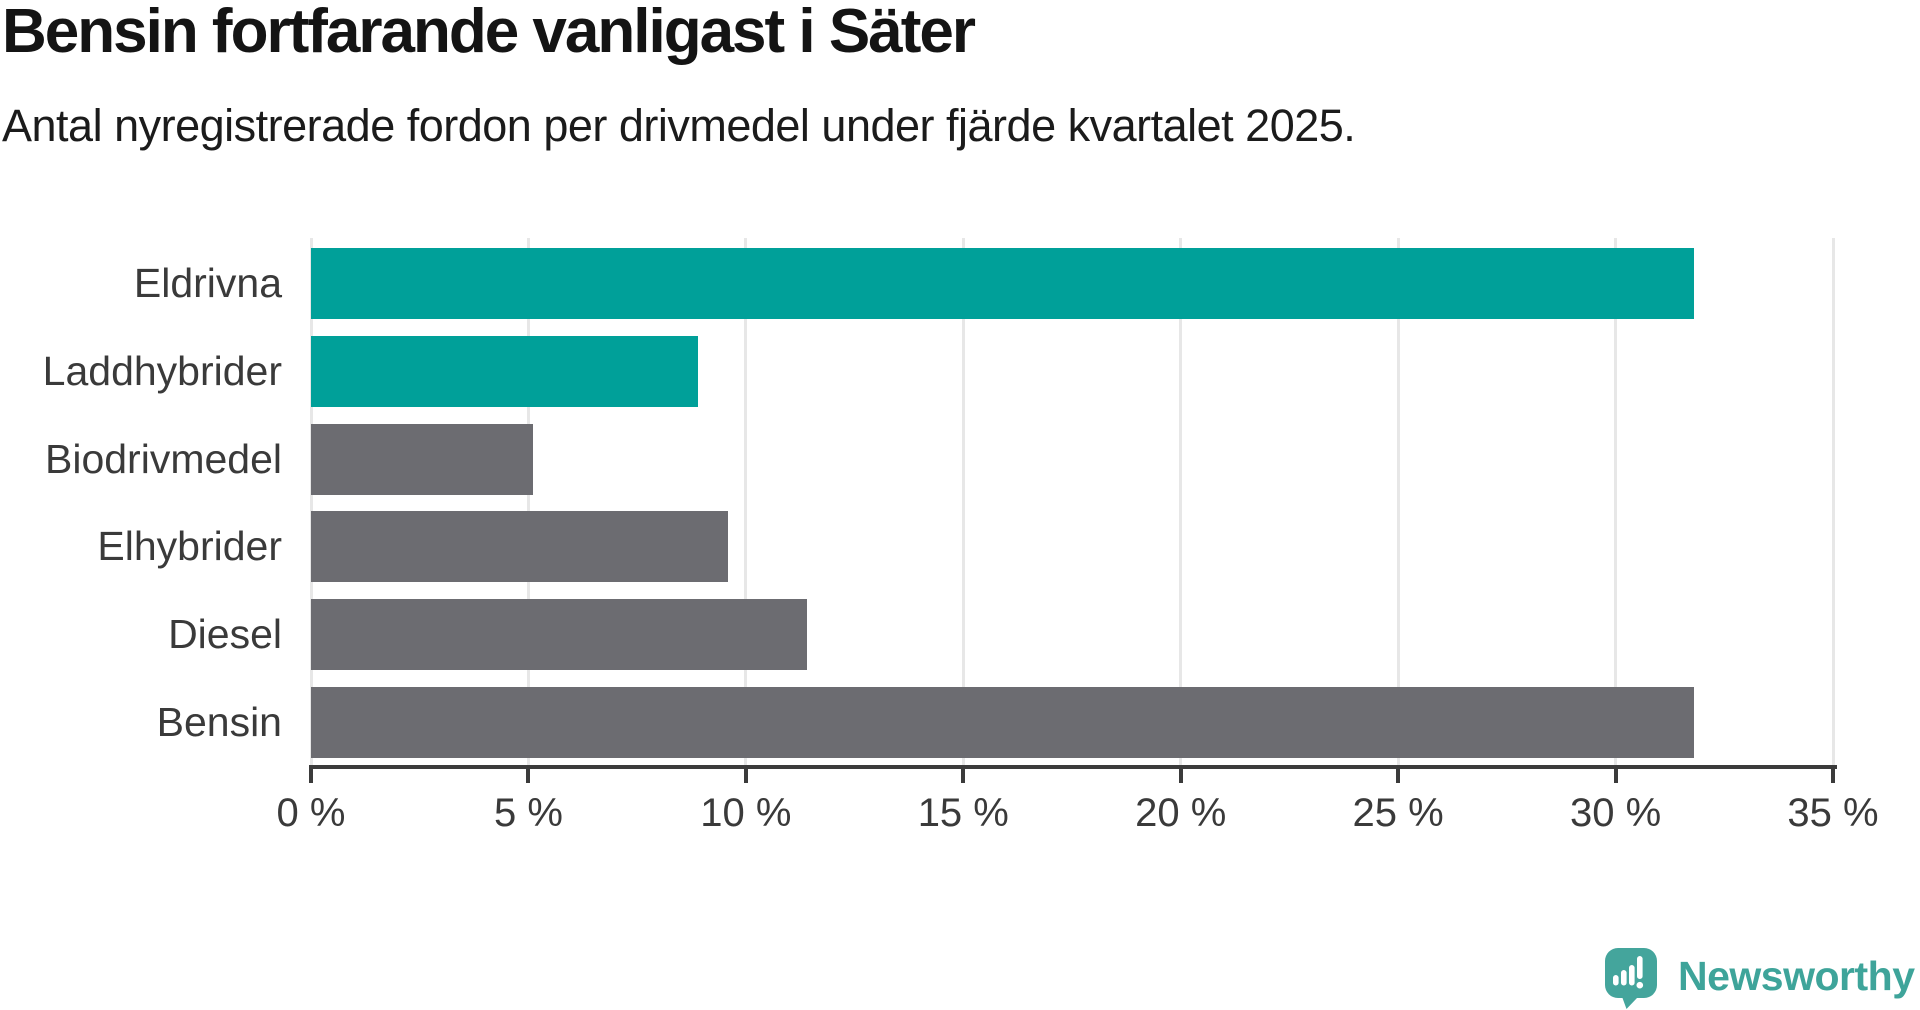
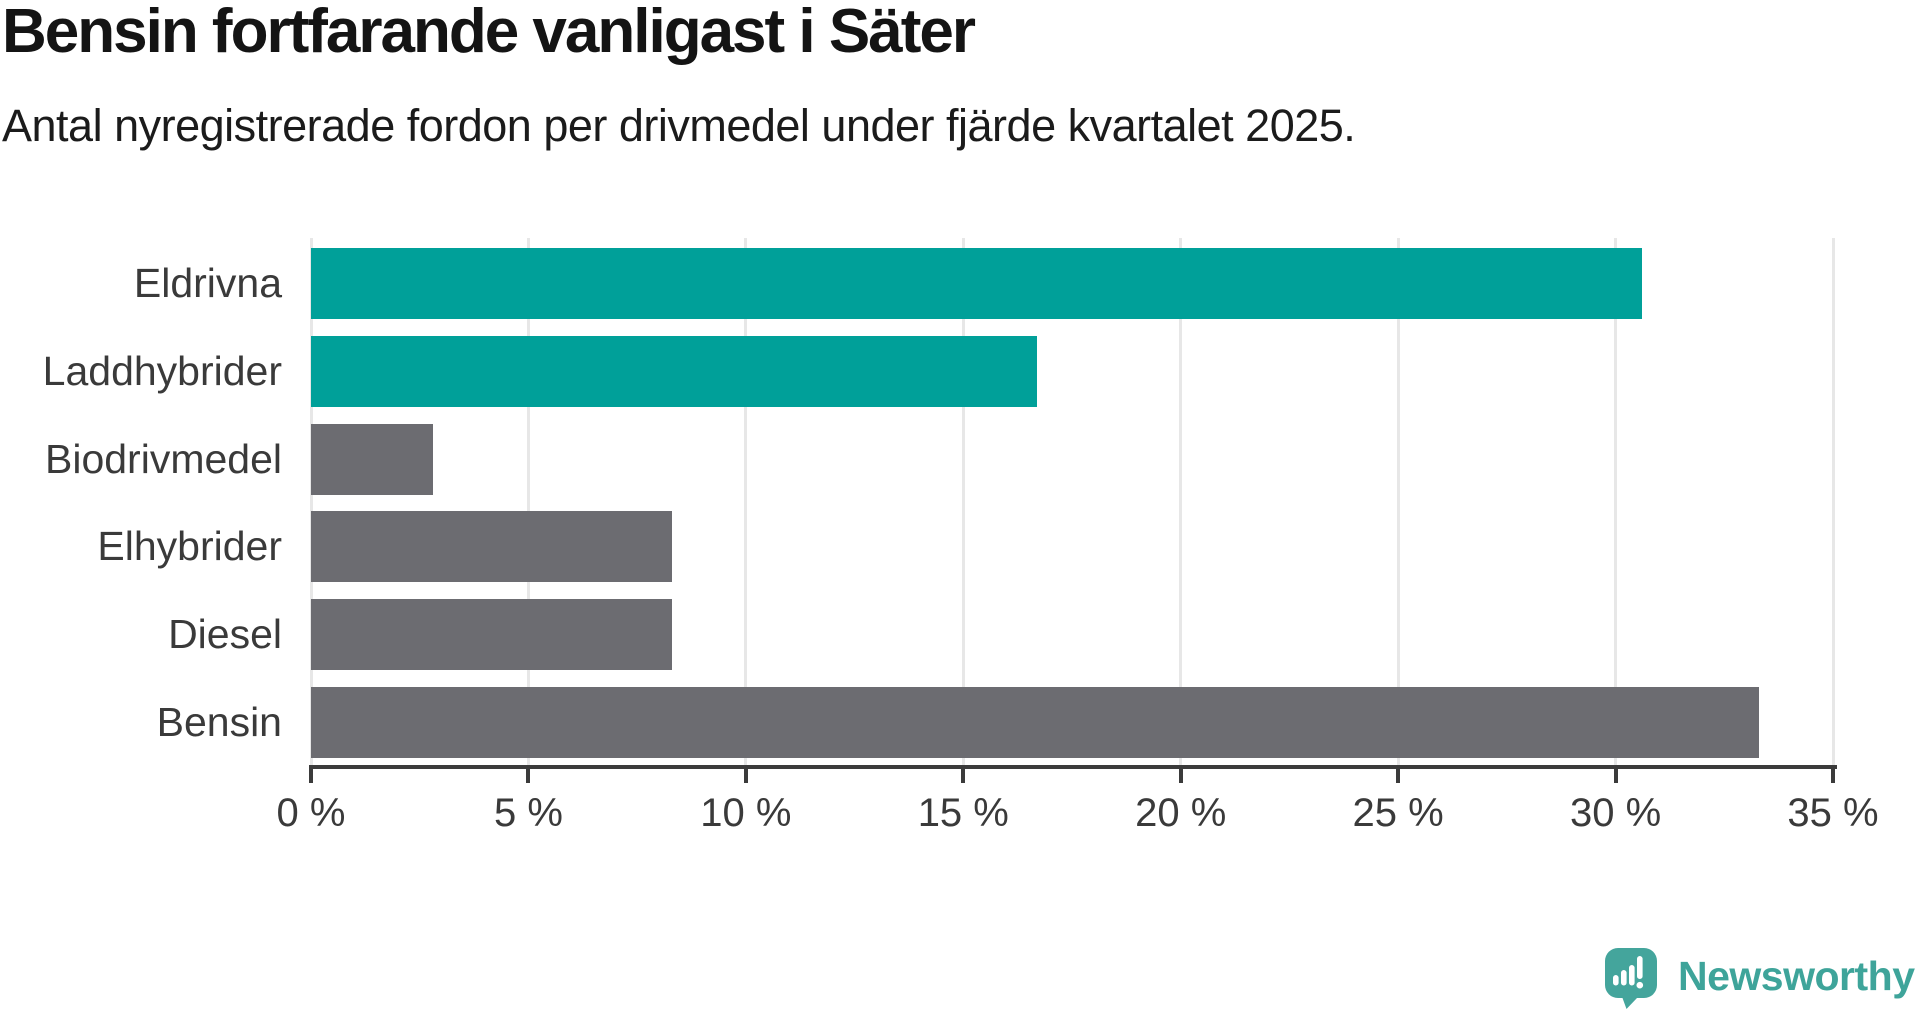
Eldrivna: 31.8% -> 30.6%
Laddhybrider: 8.9% -> 16.7%
Biodrivmedel: 5.1% -> 2.8%
Elhybrider: 9.6% -> 8.3%
Diesel: 11.4% -> 8.3%
Bensin: 31.8% -> 33.3%
